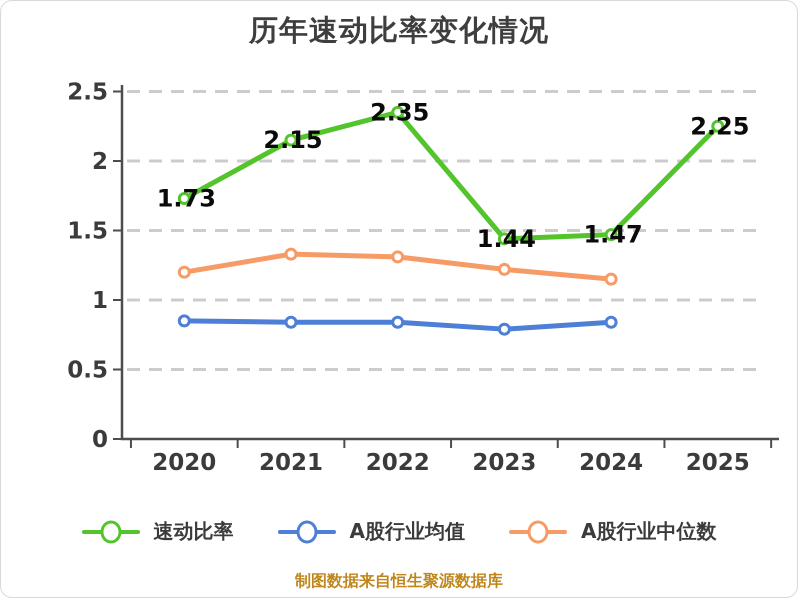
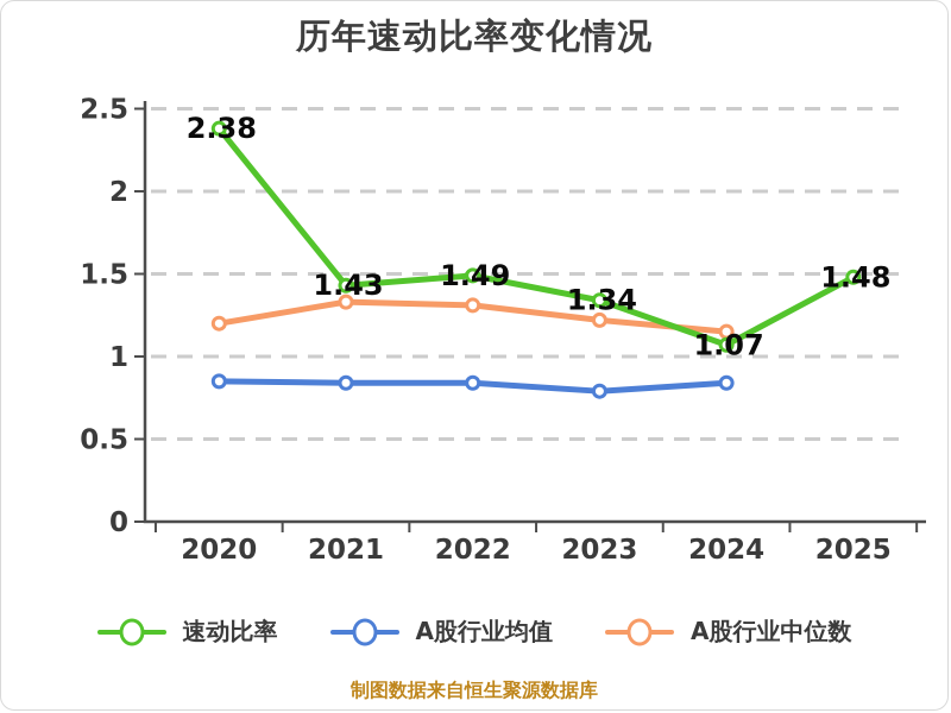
速动比率/2020: 1.73 -> 2.38
速动比率/2021: 2.15 -> 1.43
速动比率/2022: 2.35 -> 1.49
速动比率/2023: 1.44 -> 1.34
速动比率/2024: 1.47 -> 1.07
速动比率/2025: 2.25 -> 1.48
